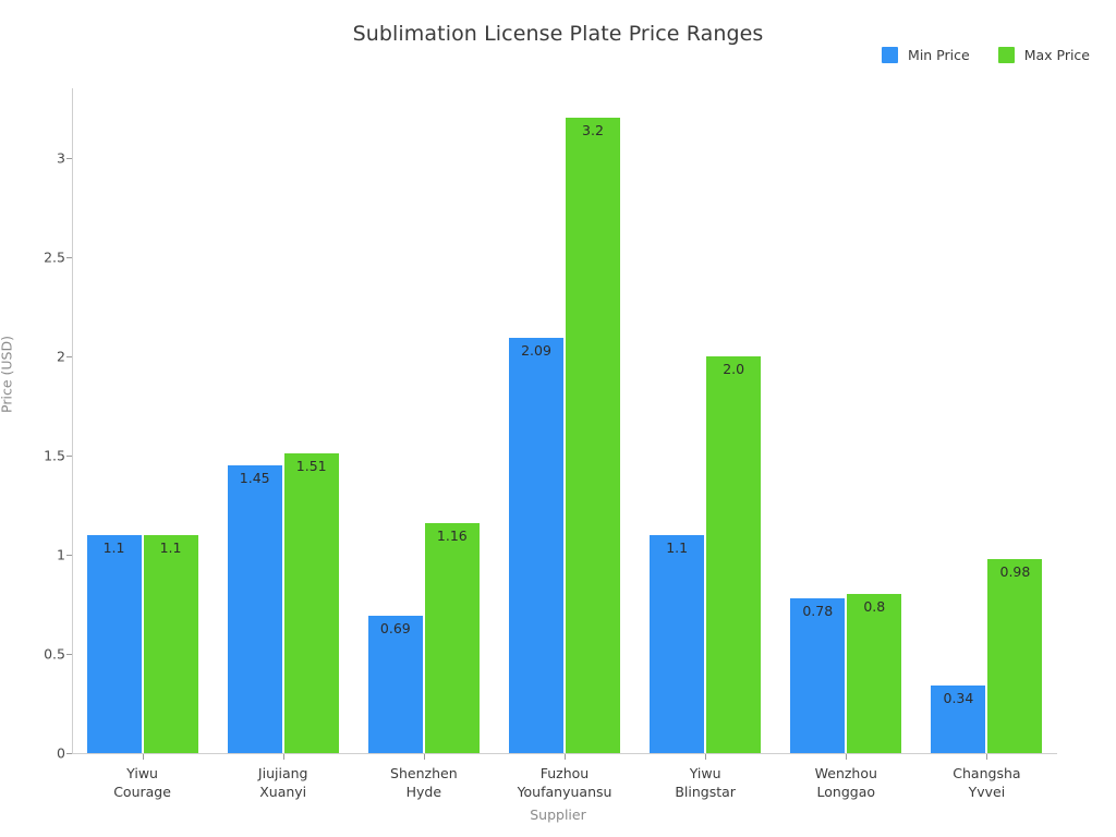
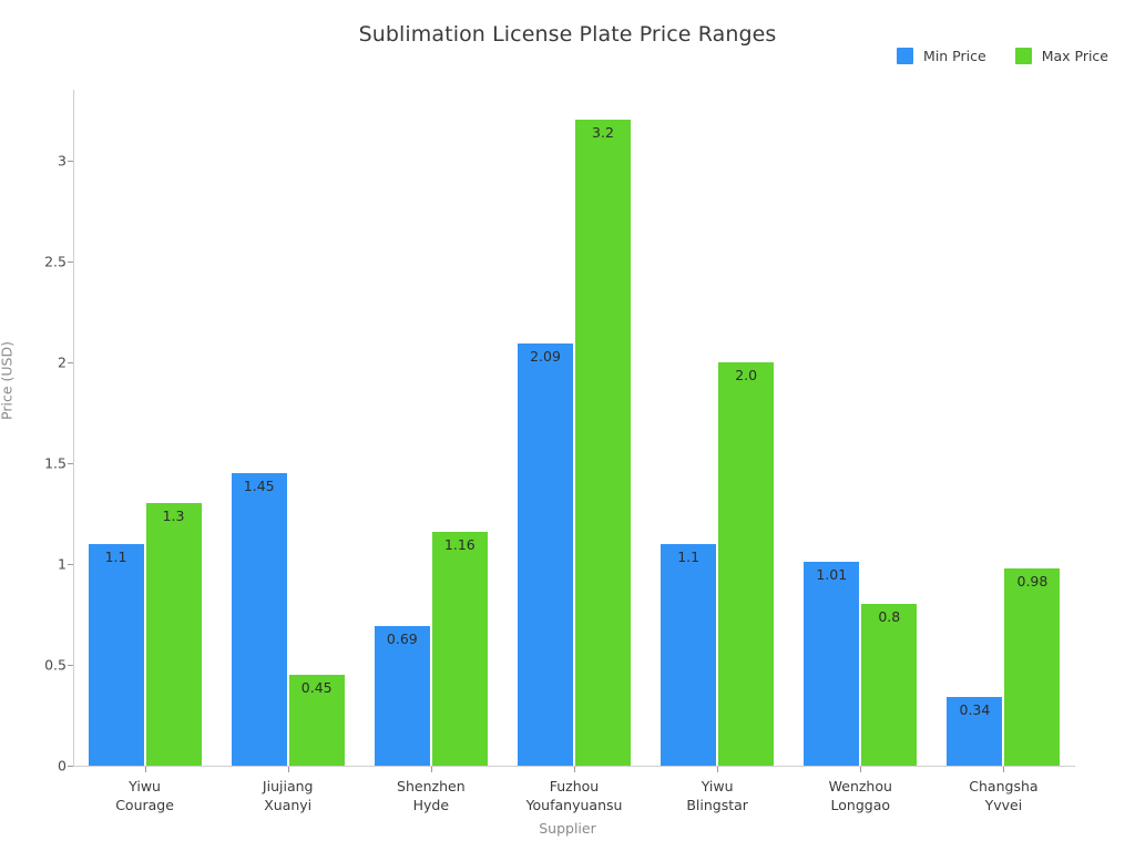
Max Price/Yiwu Courage: 1.1 -> 1.3
Max Price/Jiujiang Xuanyi: 1.51 -> 0.45
Min Price/Wenzhou Longgao: 0.78 -> 1.01
